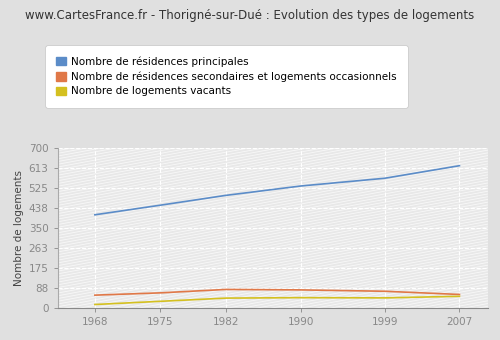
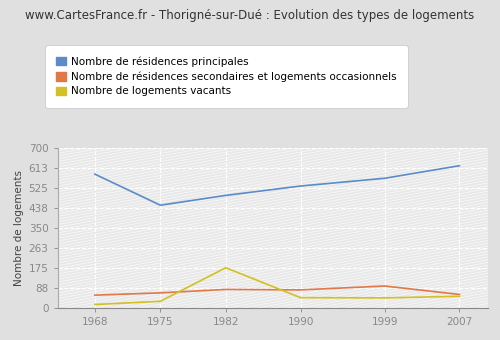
Nombre de résidences principales/1968: 407 -> 585
Nombre de logements vacants/1982: 42 -> 175
Nombre de résidences secondaires et logements occasionnels/1999: 72 -> 95
